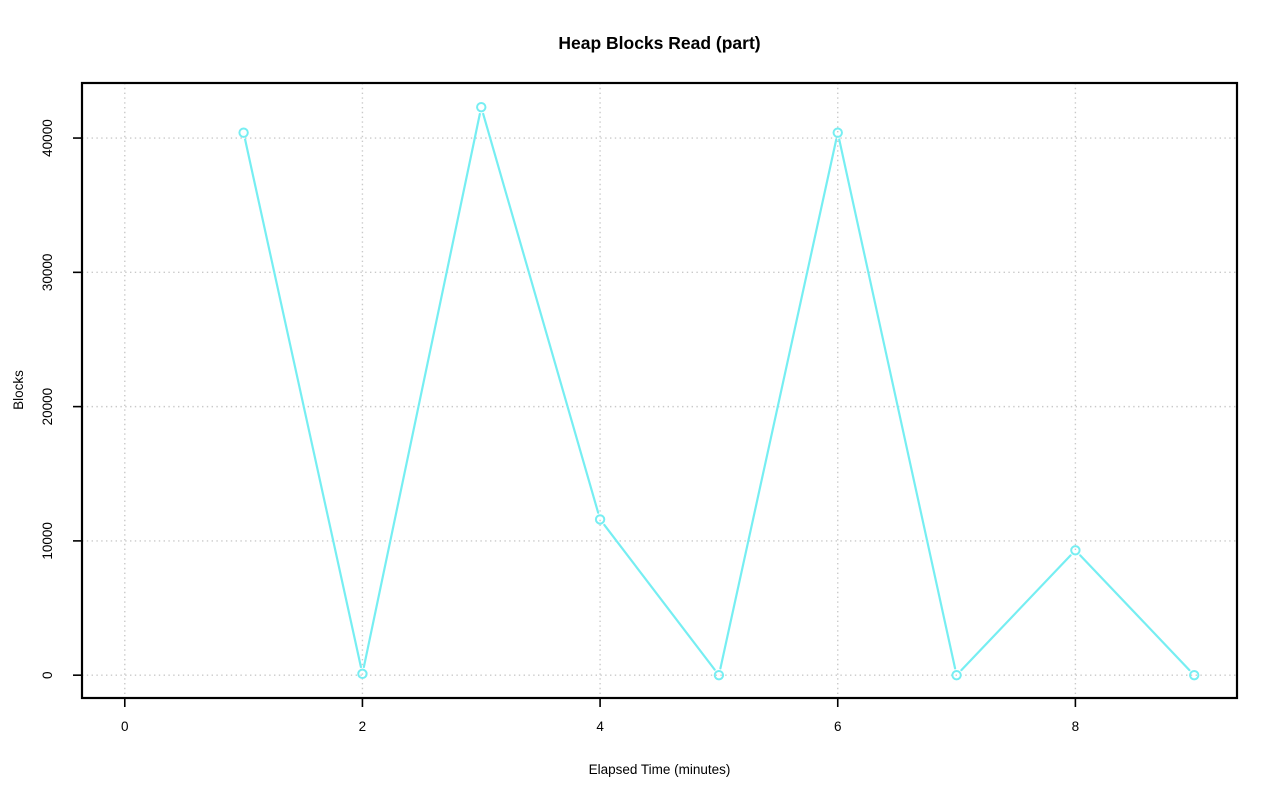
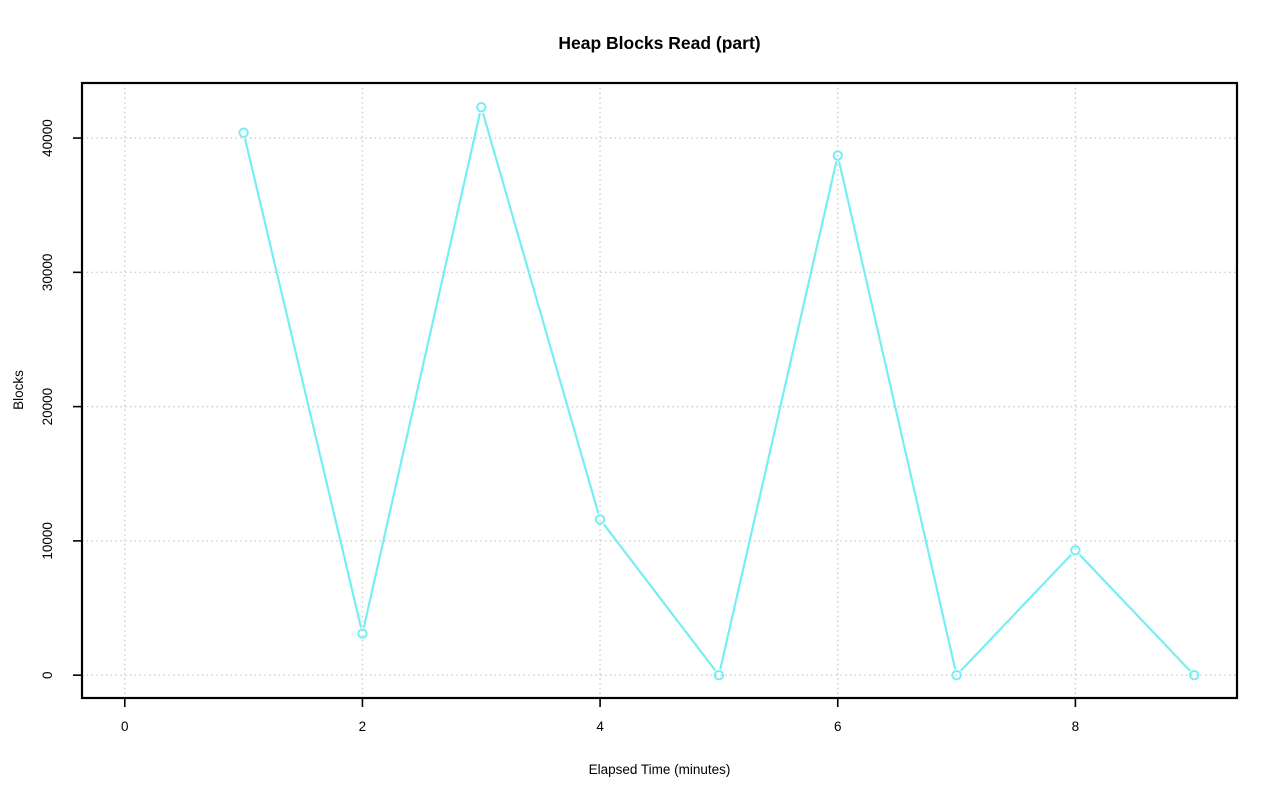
2: 100 -> 3100
6: 40400 -> 38700
